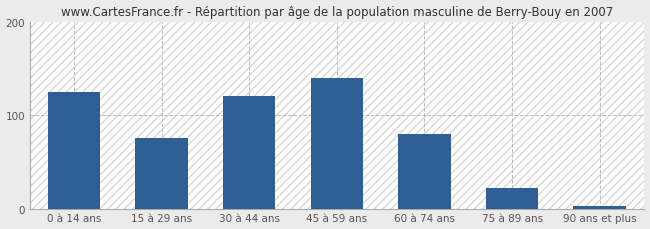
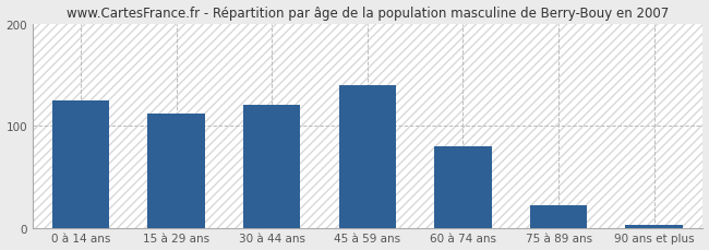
15 à 29 ans: 75 -> 112
